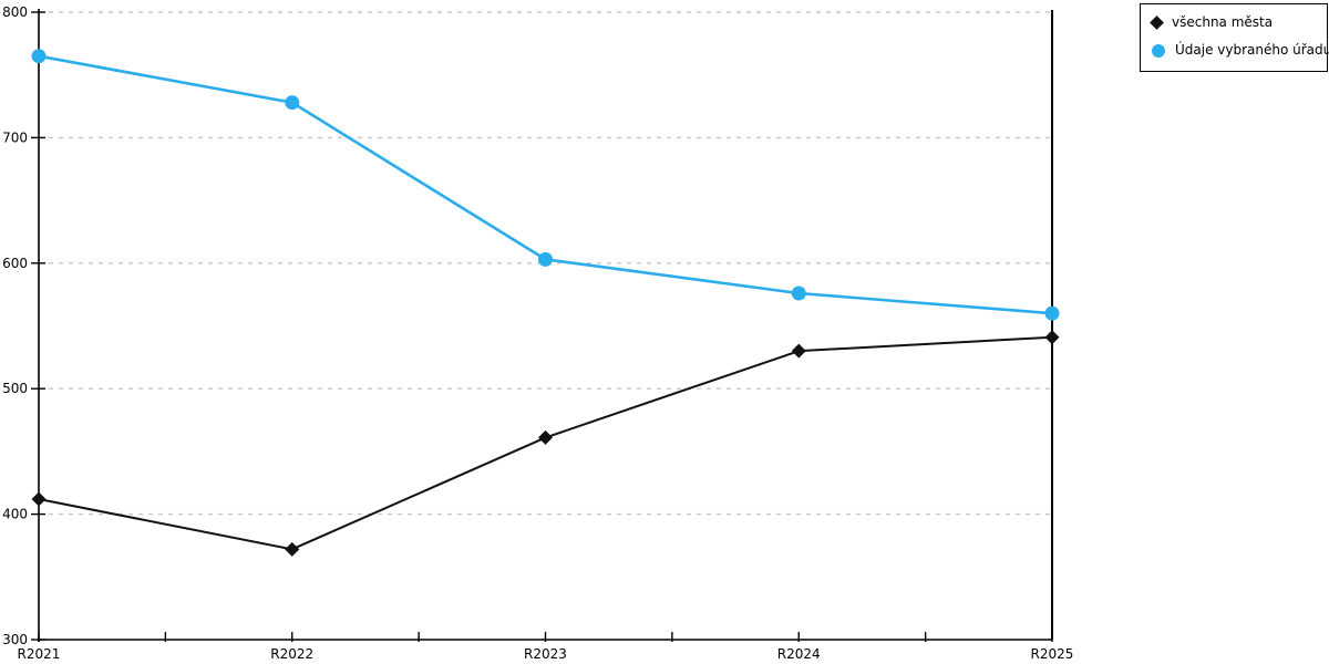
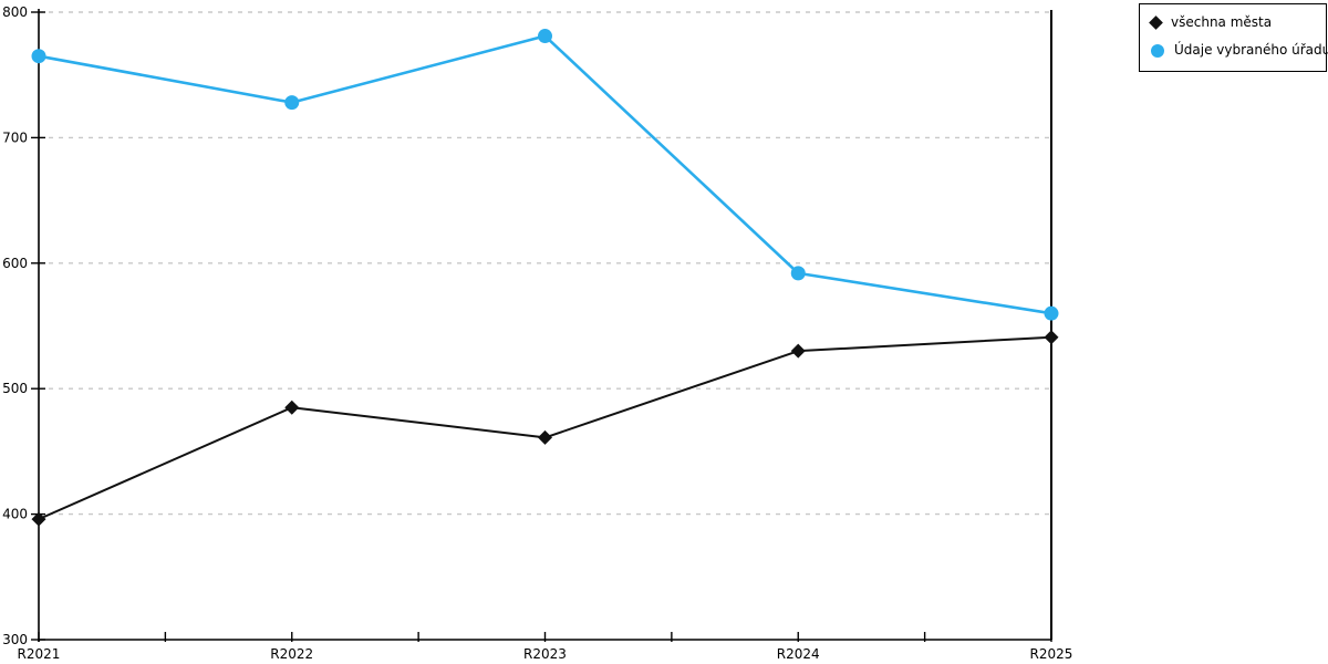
všechna města/R2021: 412 -> 396
všechna města/R2022: 372 -> 485
Údaje vybraného úřadu/R2023: 603 -> 781
Údaje vybraného úřadu/R2024: 576 -> 592
